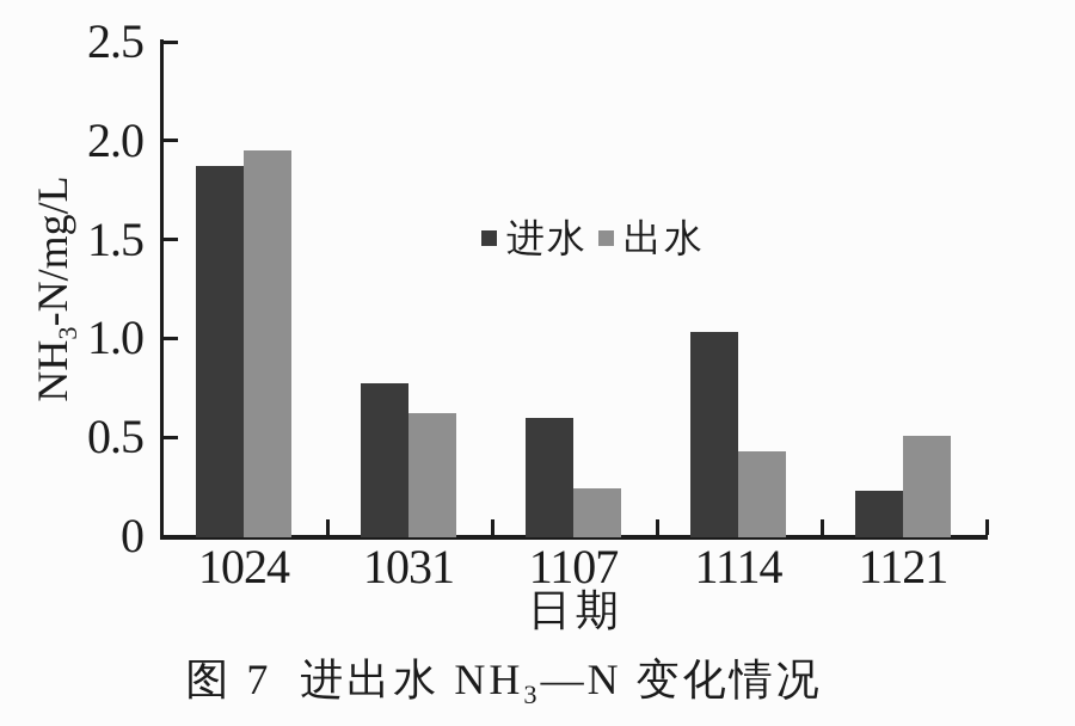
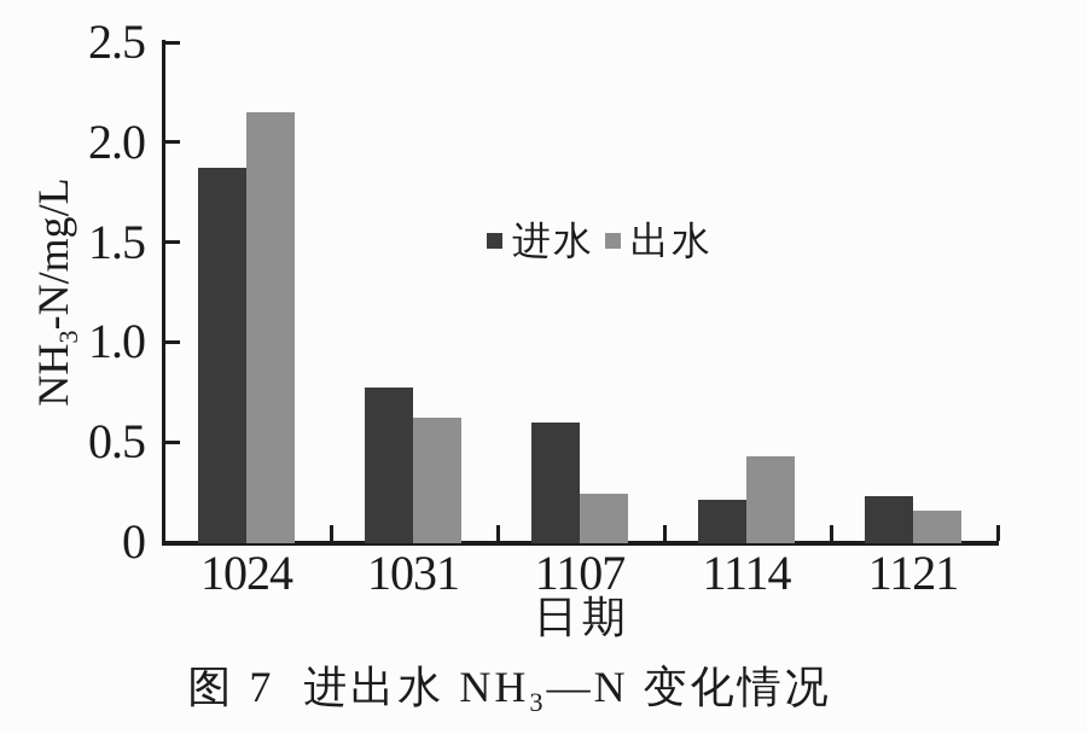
出水/1024: 1.95 -> 2.15
进水/1114: 1.03 -> 0.21
出水/1121: 0.51 -> 0.16
